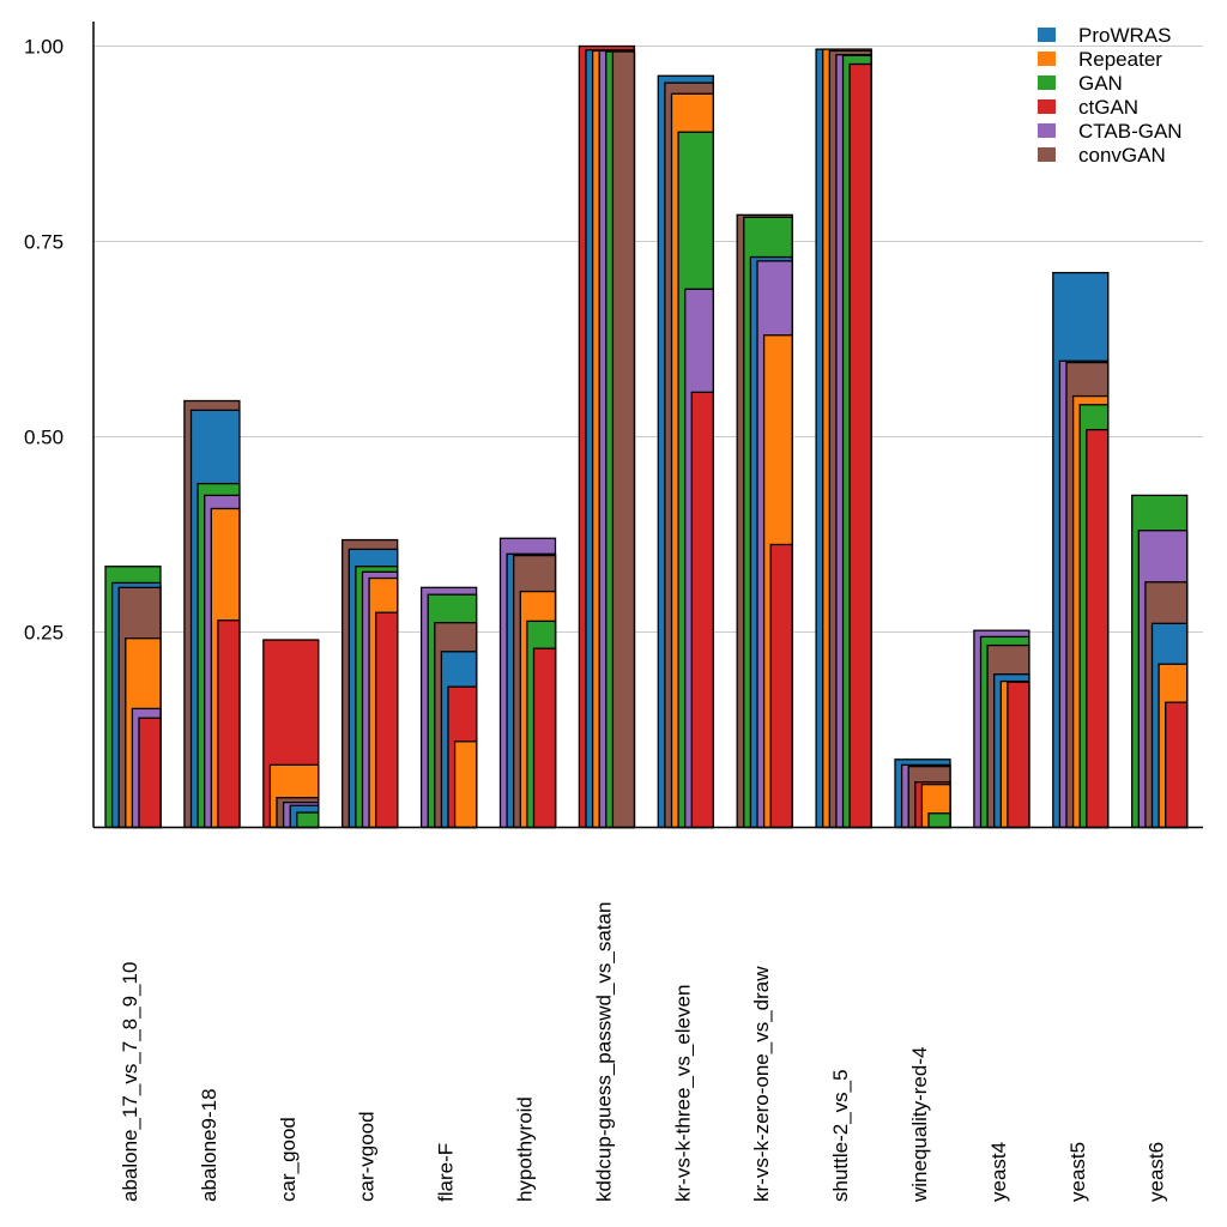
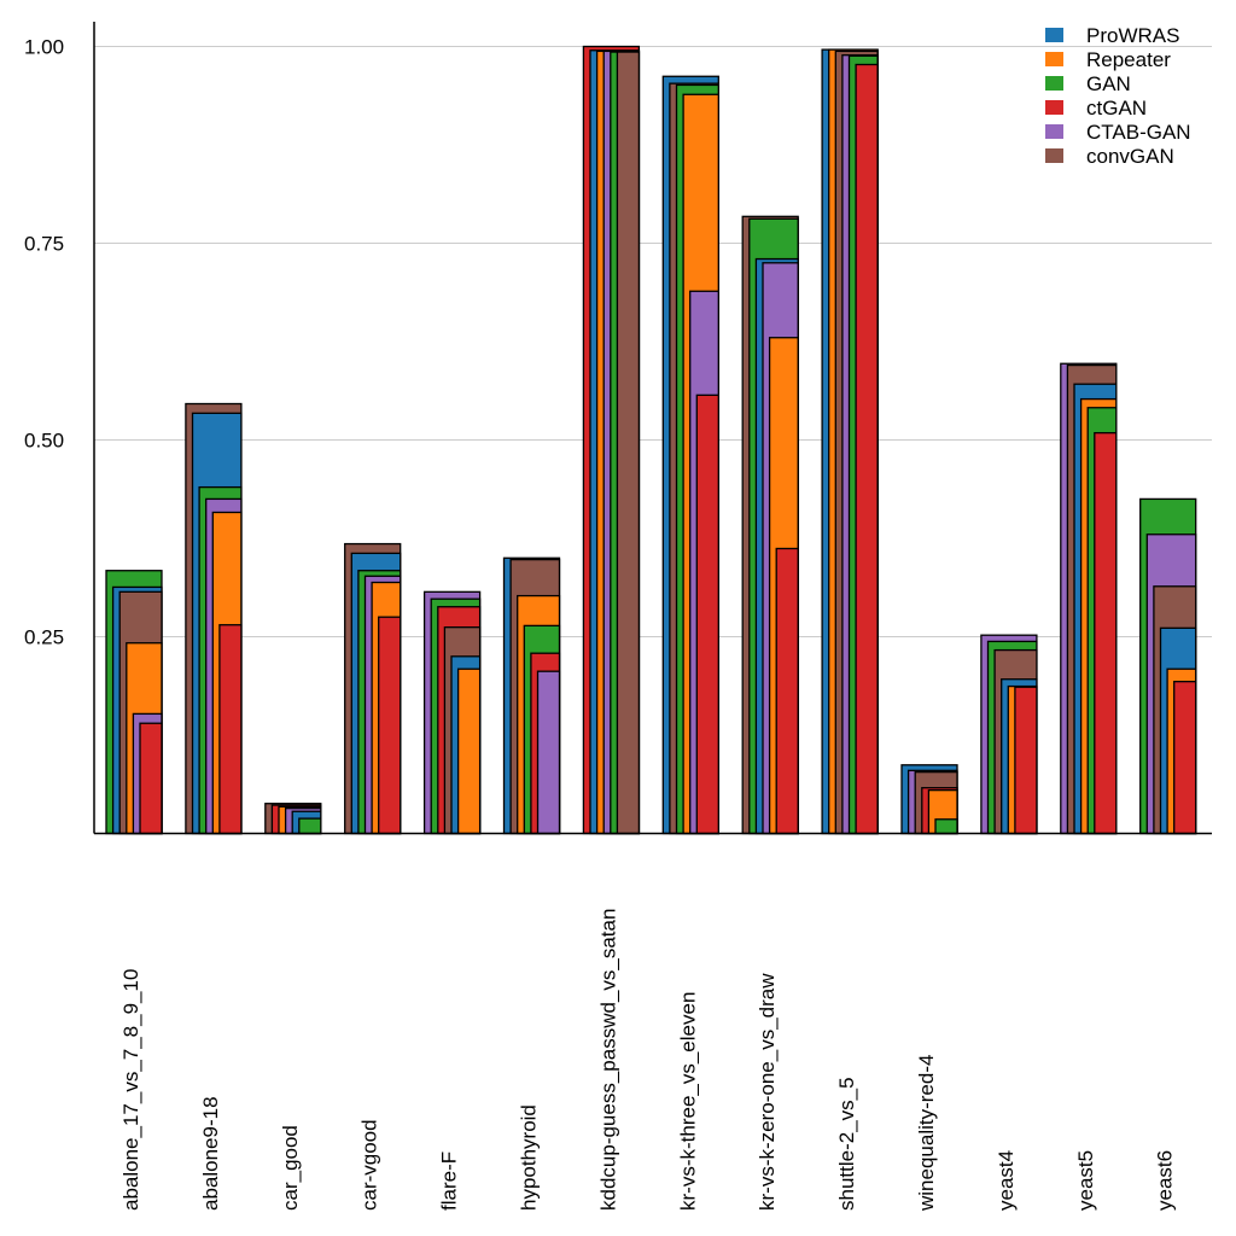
Repeater/car_good: 0.08 -> 0.03
ctGAN/car_good: 0.24 -> 0.04
Repeater/flare-F: 0.11 -> 0.21
ctGAN/flare-F: 0.18 -> 0.29
CTAB-GAN/hypothyroid: 0.37 -> 0.21
GAN/kr-vs-k-three_vs_eleven: 0.89 -> 0.95
ProWRAS/yeast5: 0.71 -> 0.57
ctGAN/yeast6: 0.16 -> 0.19
